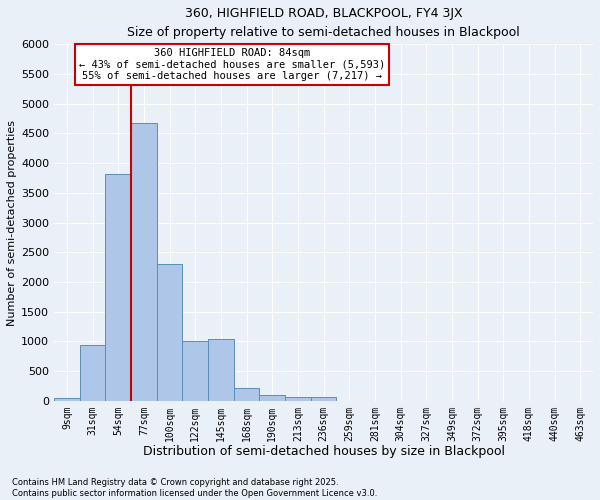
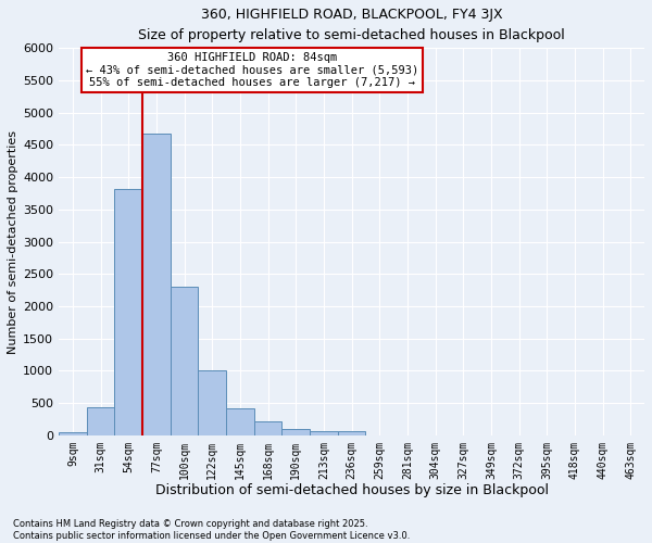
31sqm: 940 -> 440
145sqm: 1040 -> 410
